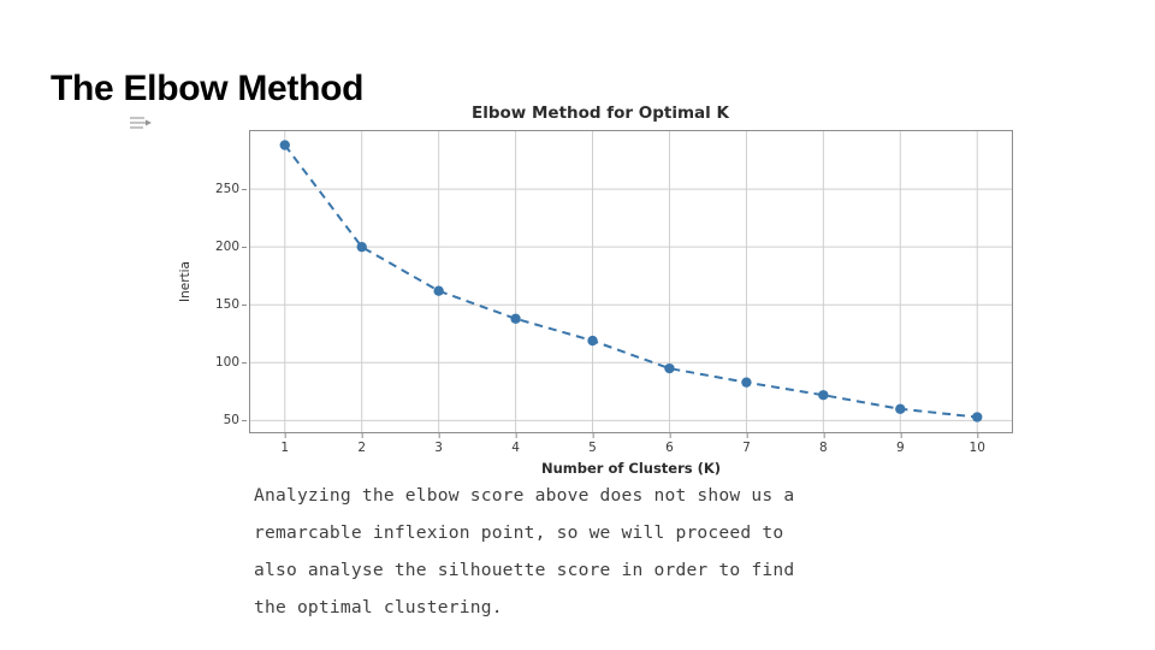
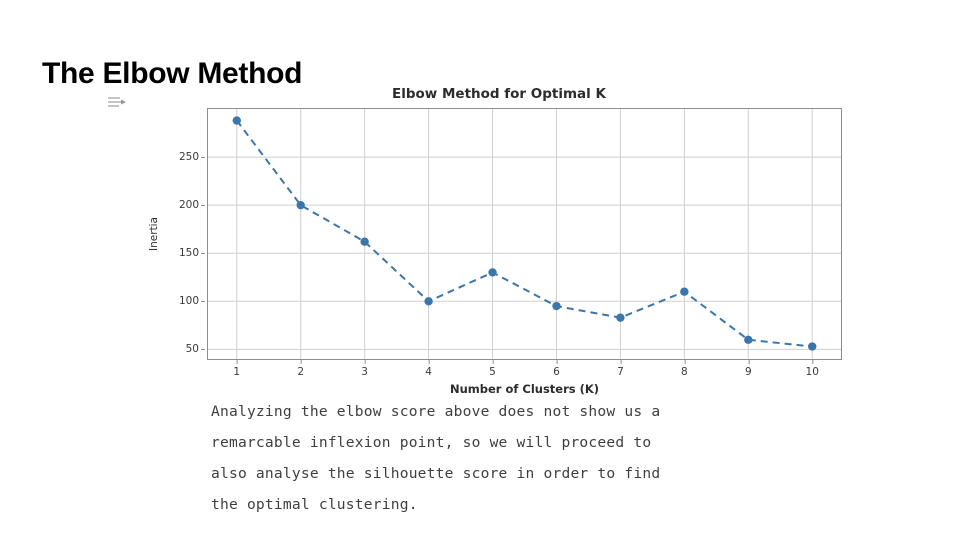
4: 140 -> 100
5: 120 -> 130
8: 70 -> 110
